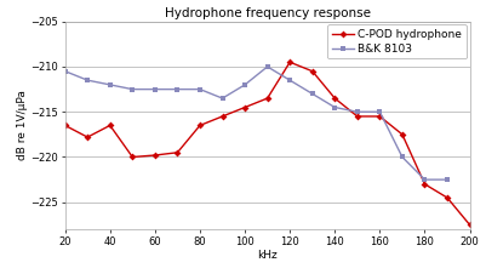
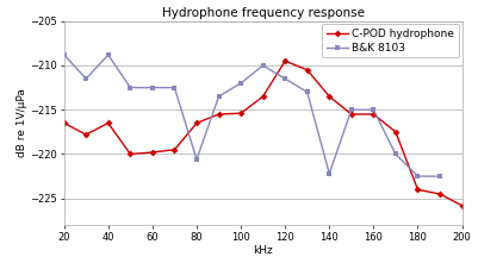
B&K 8103/20: -210.5 -> -208.8
B&K 8103/40: -212.0 -> -208.8
B&K 8103/80: -212.5 -> -220.6
C-POD hydrophone/100: -214.5 -> -215.4
B&K 8103/140: -214.5 -> -222.2
C-POD hydrophone/180: -223.0 -> -224.0
C-POD hydrophone/200: -227.5 -> -225.8
